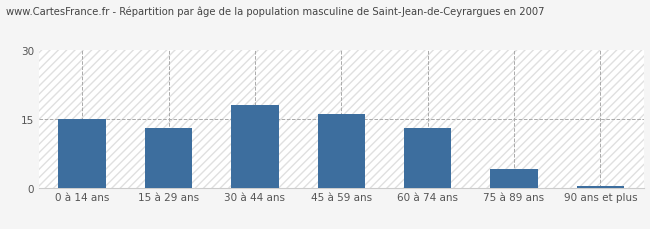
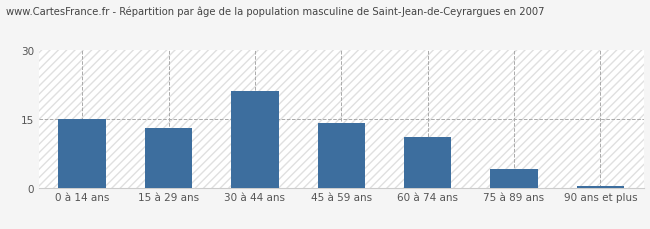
30 à 44 ans: 18.0 -> 21.0
45 à 59 ans: 16.0 -> 14.0
60 à 74 ans: 13.0 -> 11.0
